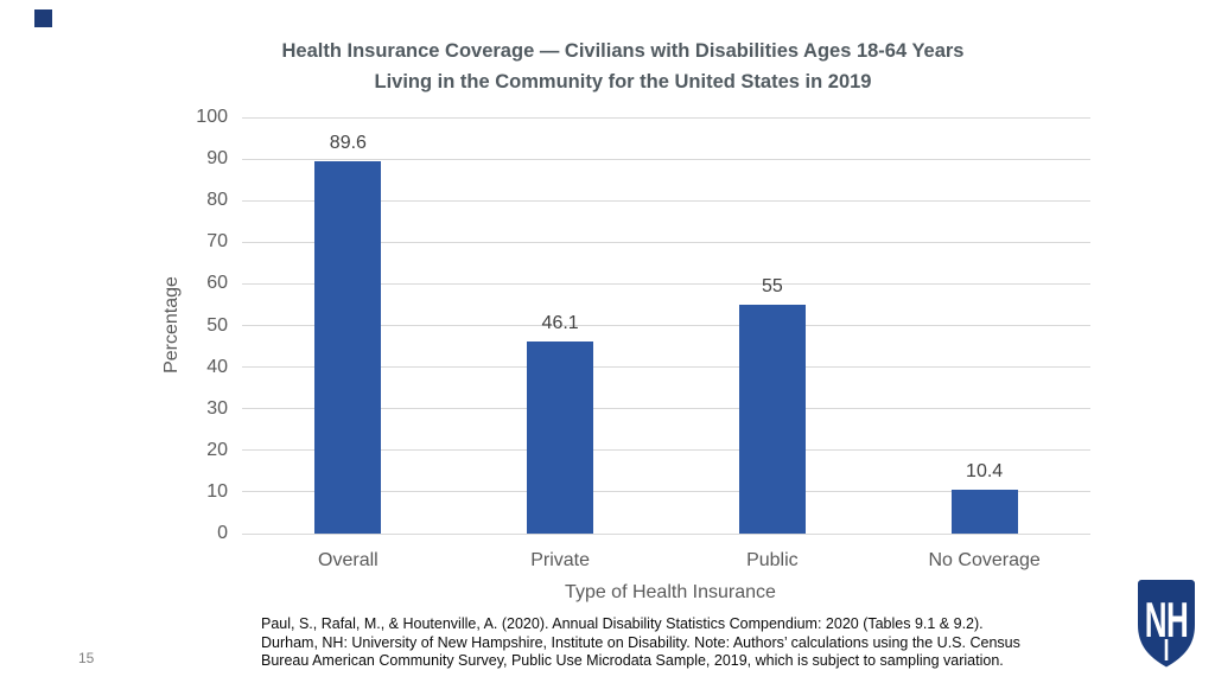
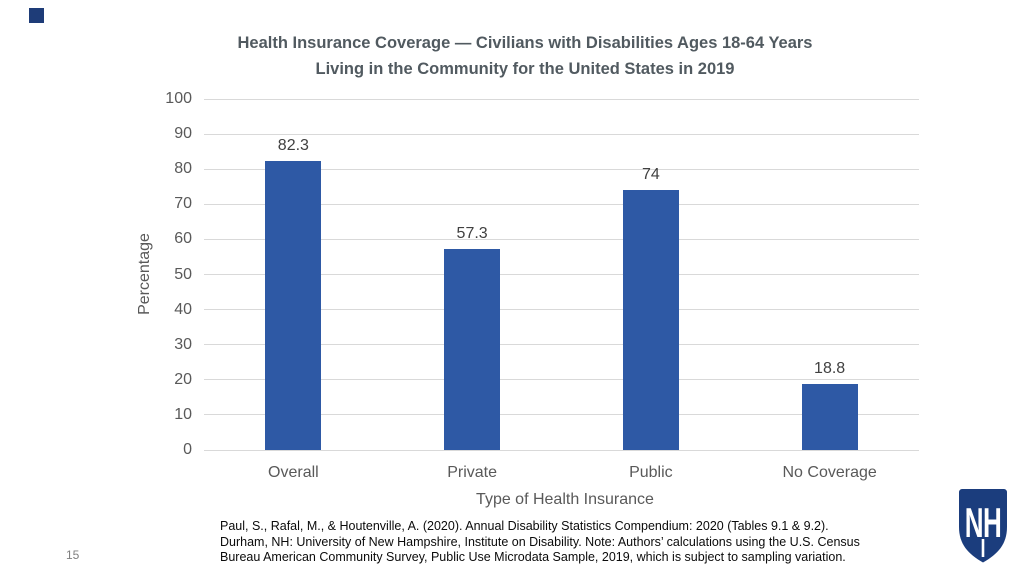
Overall: 89.6 -> 82.3
Private: 46.1 -> 57.3
Public: 55 -> 74
No Coverage: 10.4 -> 18.8
